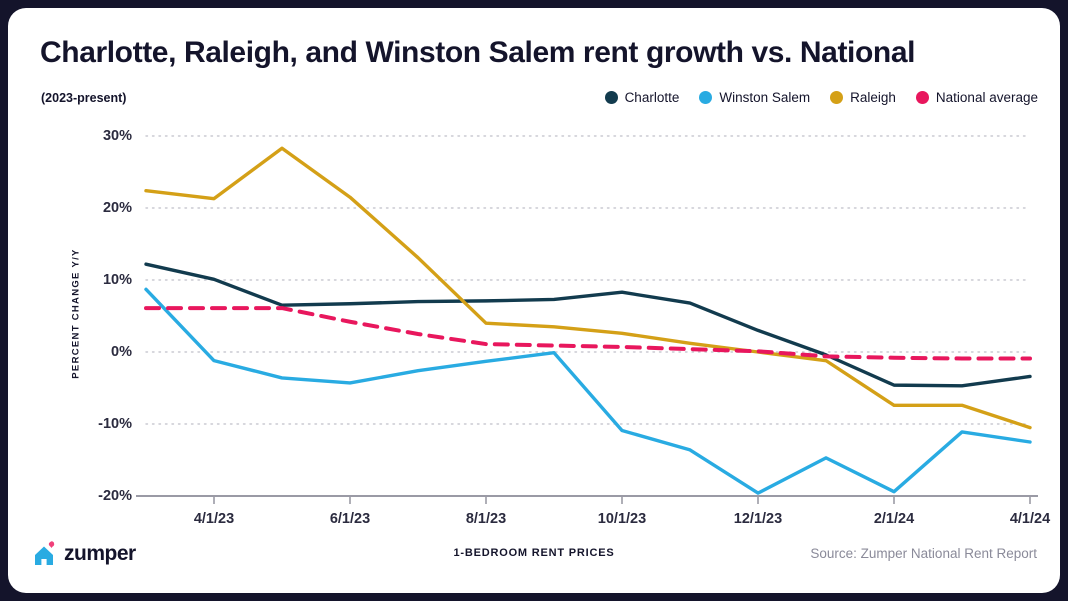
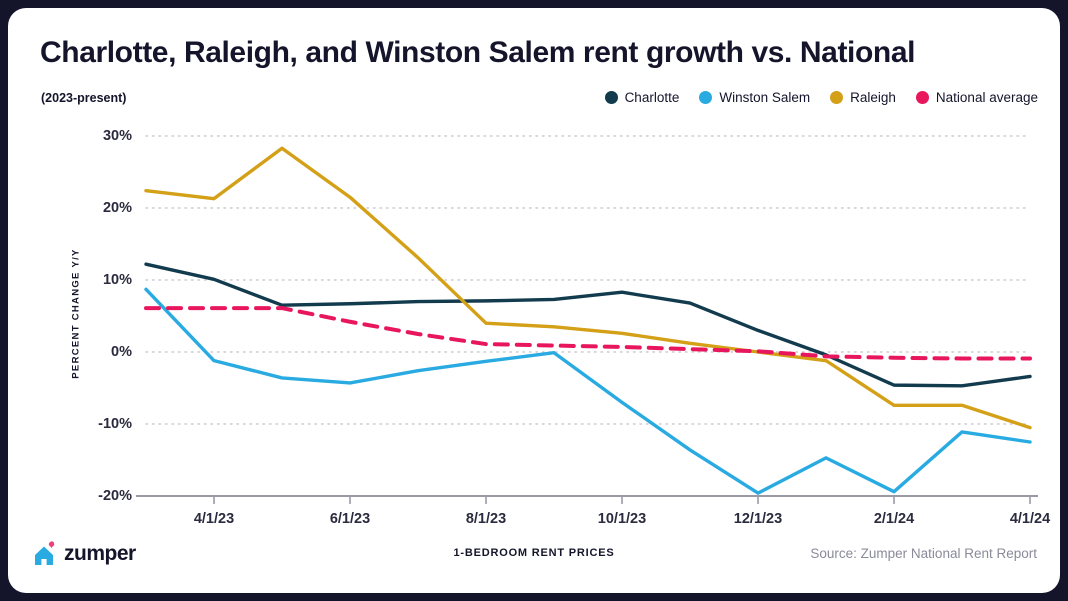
Winston Salem/10/1/23: -11% -> -7%
